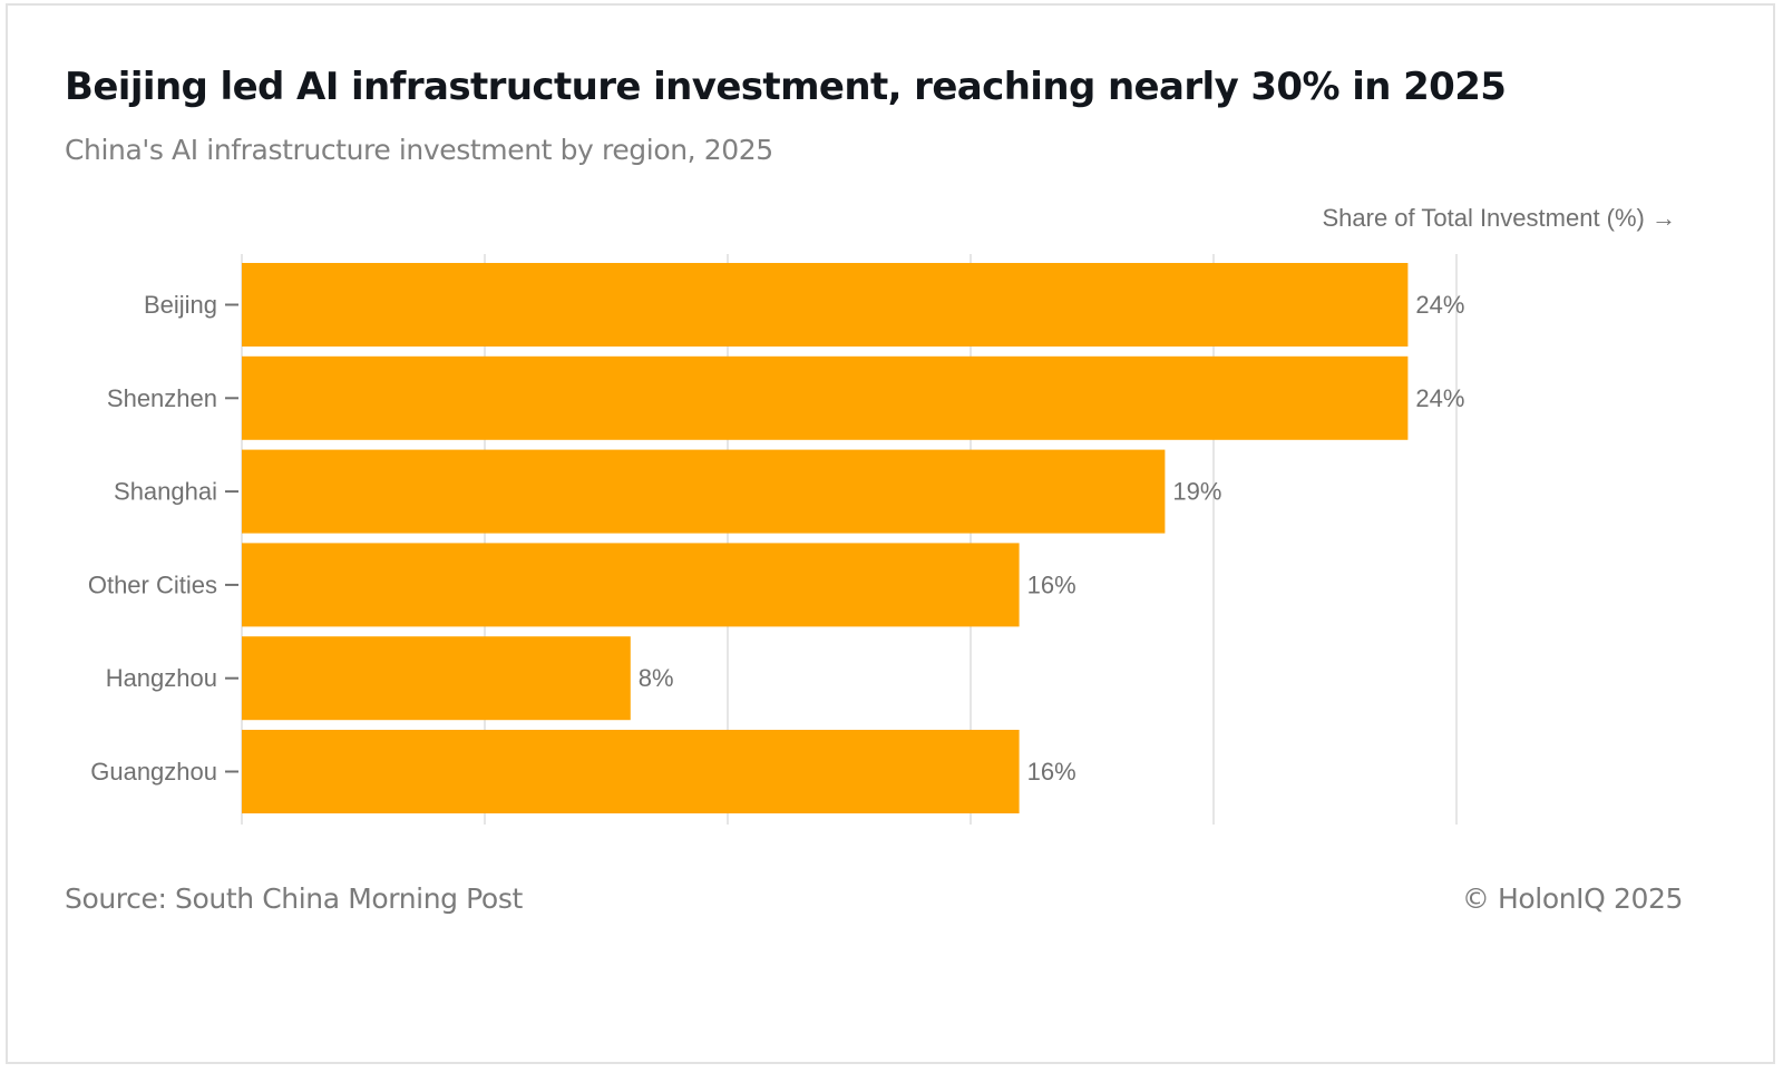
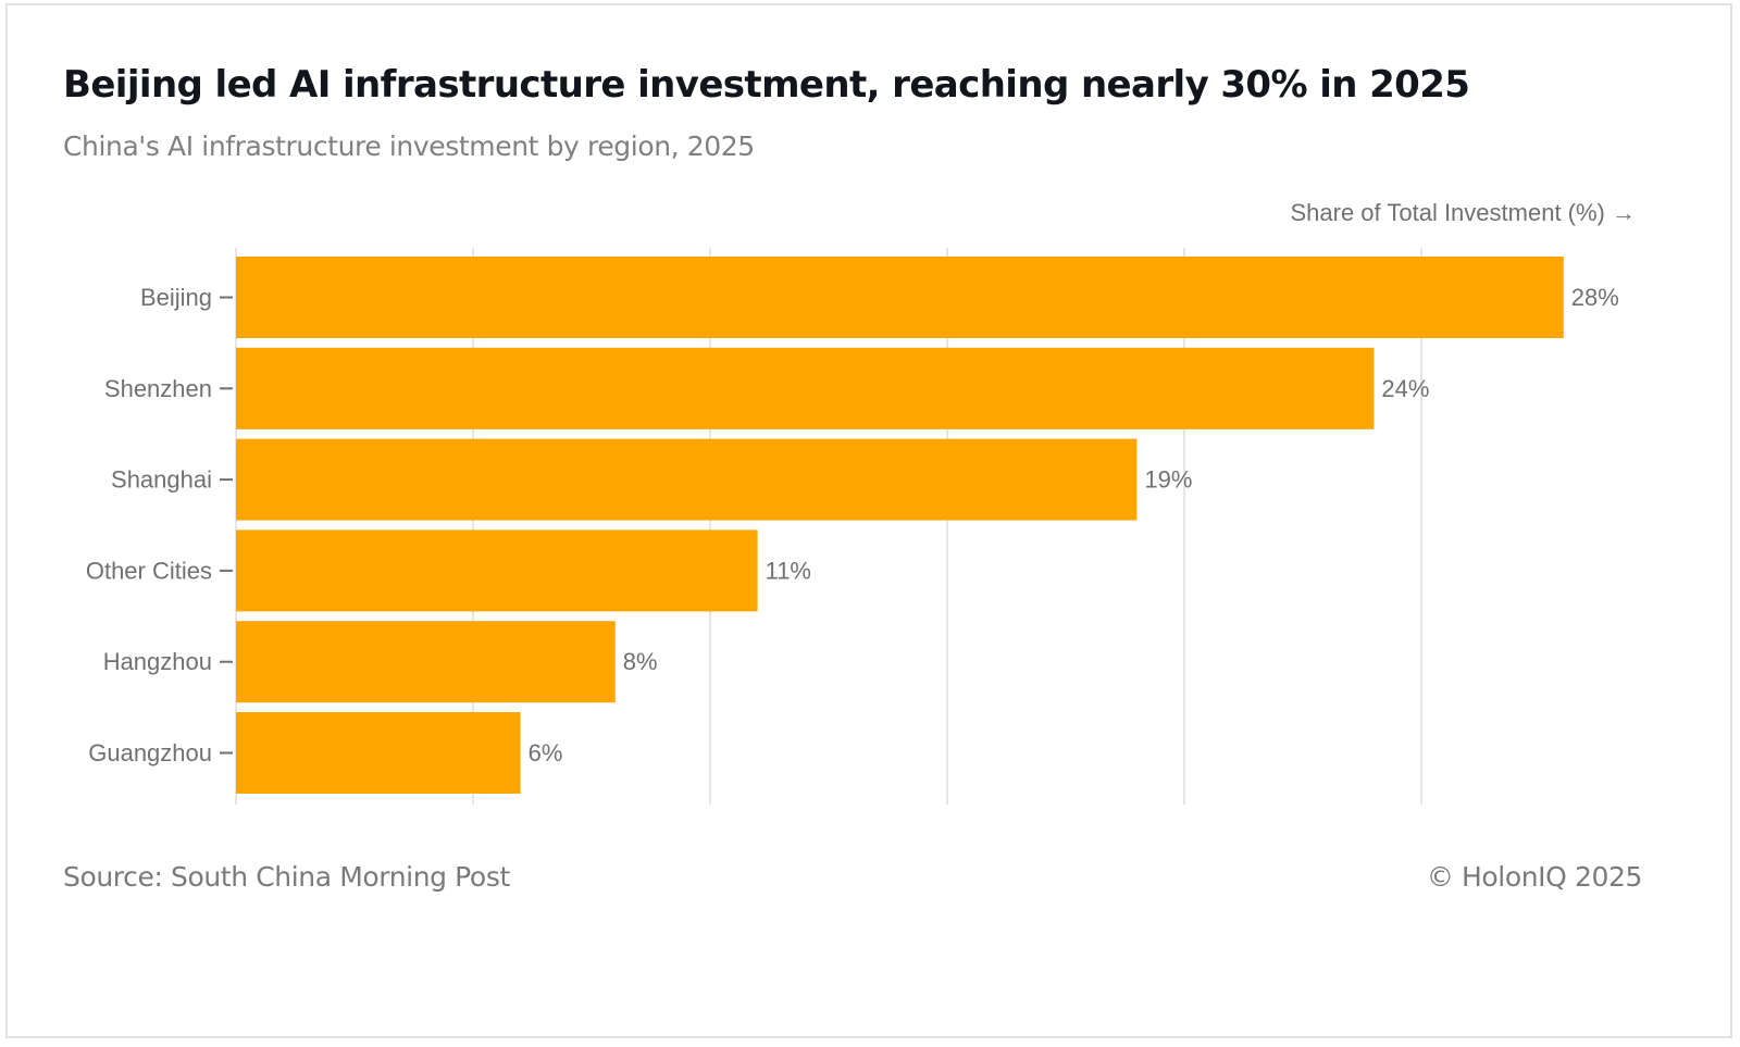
Beijing: 24% -> 28%
Other Cities: 16% -> 11%
Guangzhou: 16% -> 6%
